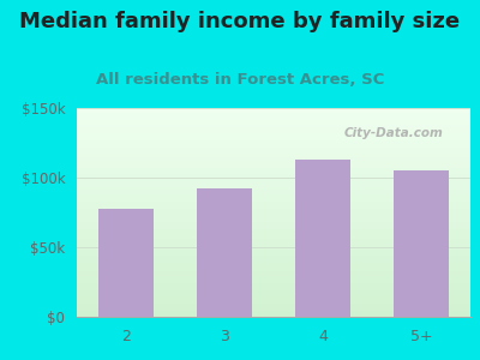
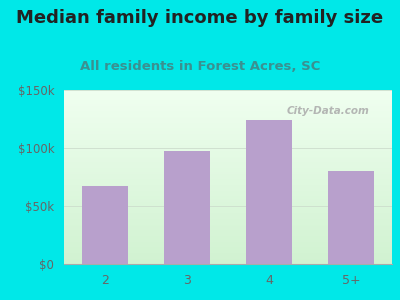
2: $78k -> $67k
3: $92k -> $97k
4: $113k -> $124k
5+: $105k -> $80k
